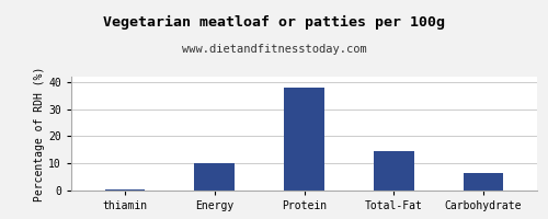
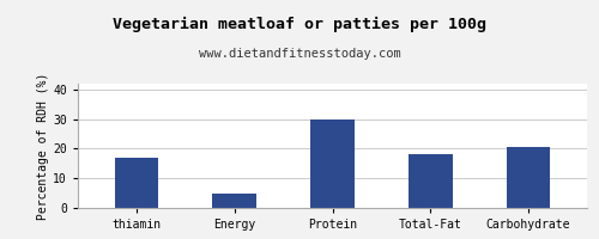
thiamin: 0.3 -> 17.0
Energy: 10.0 -> 5.0
Protein: 38.0 -> 30.0
Total-Fat: 14.5 -> 18.0
Carbohydrate: 6.5 -> 20.5
